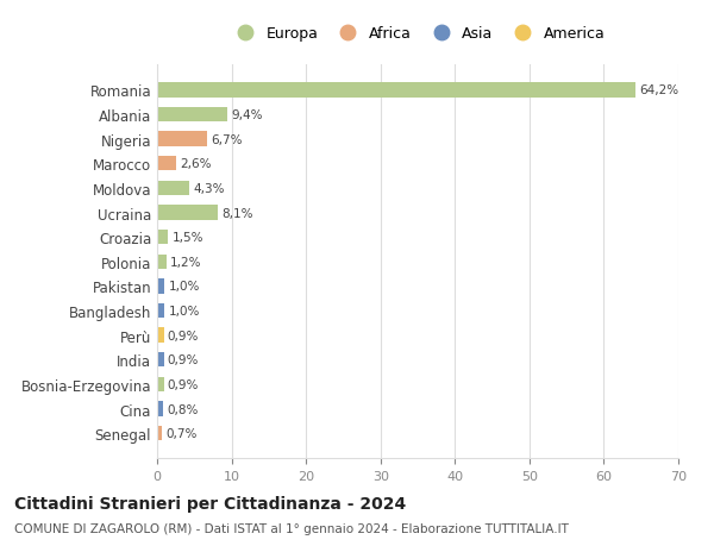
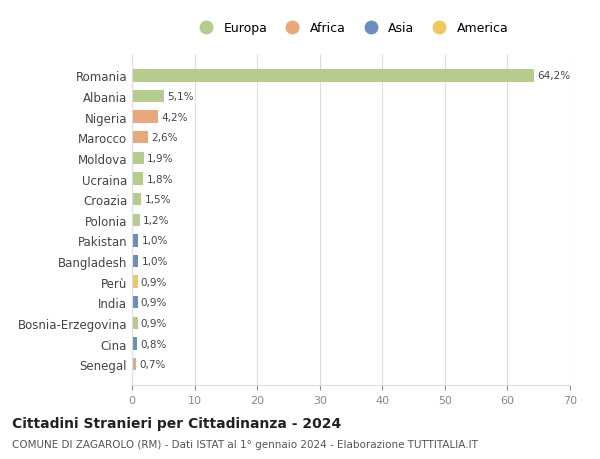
Albania: 9,4% -> 5,1%
Nigeria: 6,7% -> 4,2%
Moldova: 4,3% -> 1,9%
Ucraina: 8,1% -> 1,8%
